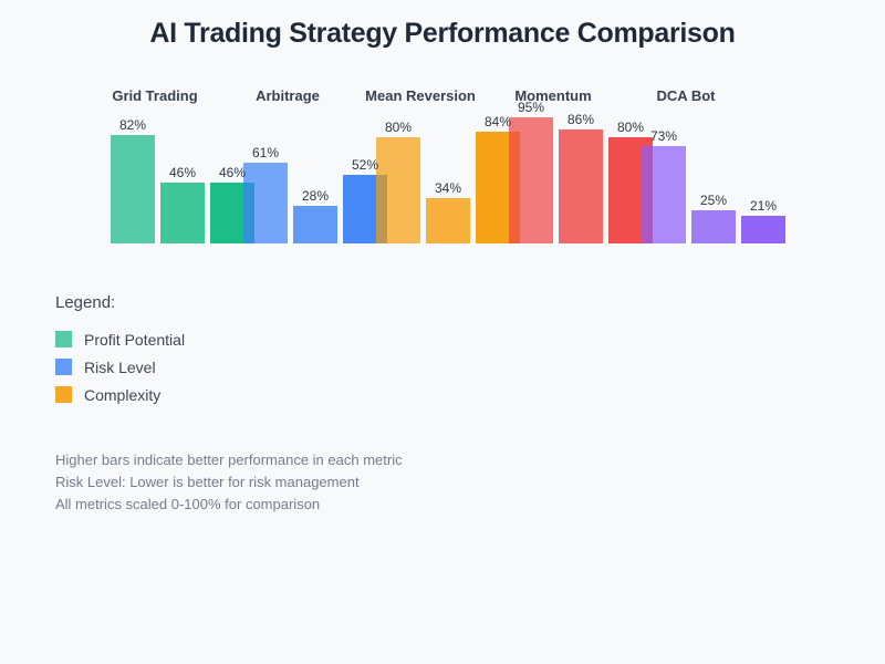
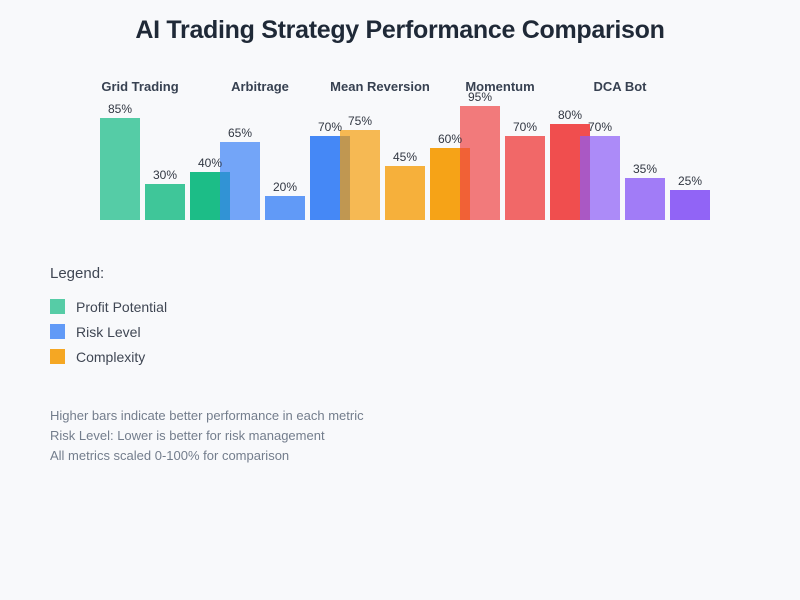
Profit Potential/Grid Trading: 82% -> 85%
Risk Level/Grid Trading: 46% -> 30%
Complexity/Grid Trading: 46% -> 40%
Profit Potential/Arbitrage: 61% -> 65%
Risk Level/Arbitrage: 28% -> 20%
Complexity/Arbitrage: 52% -> 70%
Profit Potential/Mean Reversion: 80% -> 75%
Risk Level/Mean Reversion: 34% -> 45%
Complexity/Mean Reversion: 84% -> 60%
Risk Level/Momentum: 86% -> 70%
Profit Potential/DCA Bot: 73% -> 70%
Risk Level/DCA Bot: 25% -> 35%
Complexity/DCA Bot: 21% -> 25%
